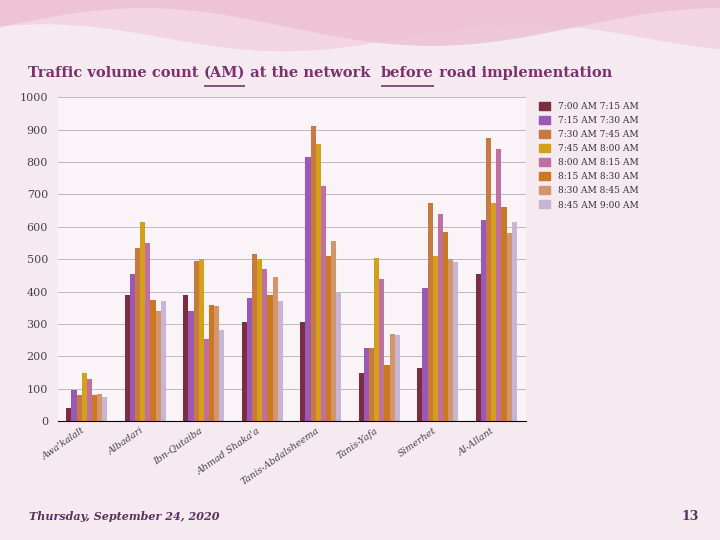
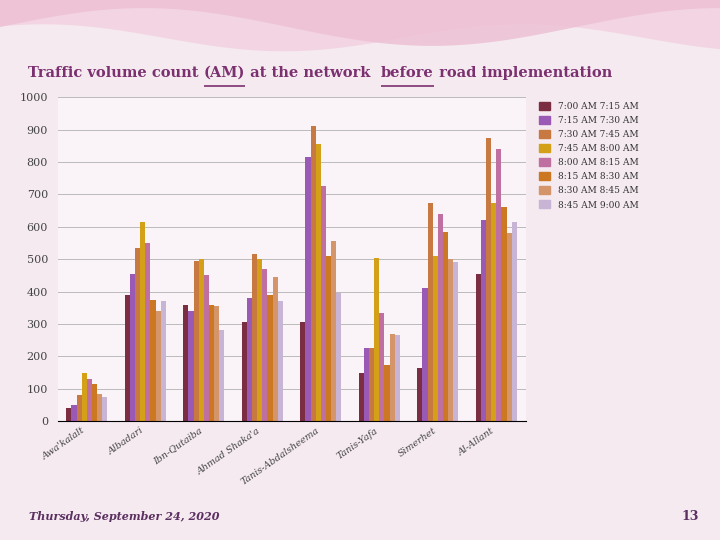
7:15 AM 7:30 AM/Awa'kalalt: 95 -> 50
8:15 AM 8:30 AM/Awa'kalalt: 80 -> 115
7:00 AM 7:15 AM/Ibn-Qutaiba: 390 -> 360
8:00 AM 8:15 AM/Ibn-Qutaiba: 255 -> 450
8:00 AM 8:15 AM/Tanis-Yafa: 440 -> 335
